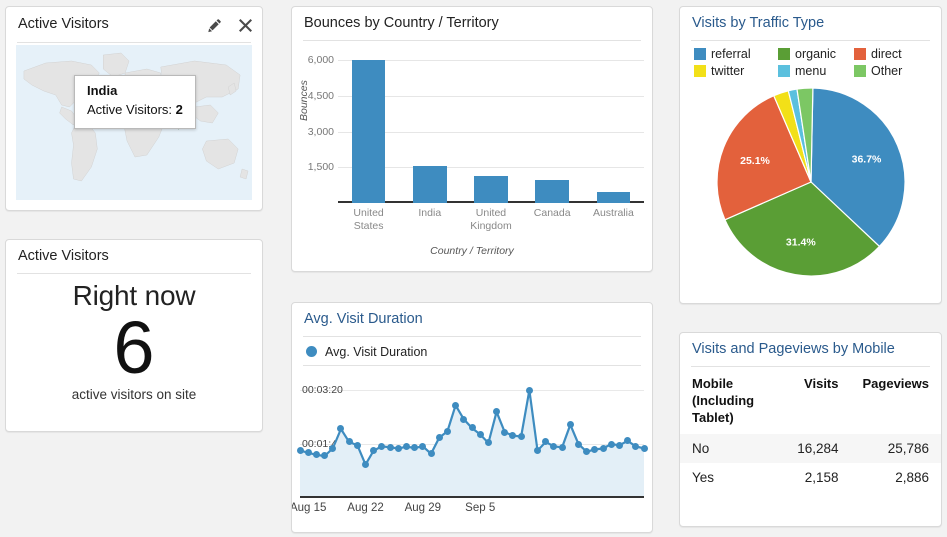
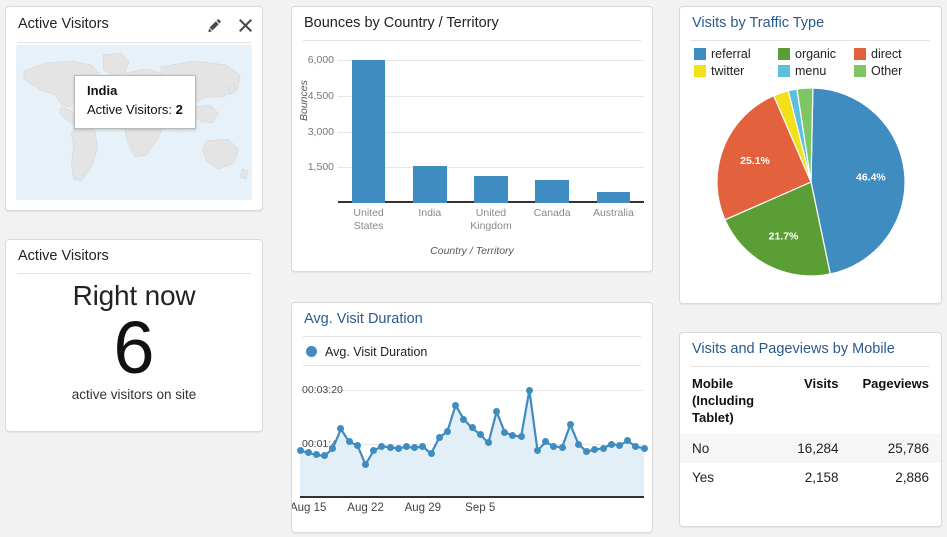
Visits by Traffic Type/referral: 36.7% -> 46.4%
Visits by Traffic Type/organic: 31.4% -> 21.7%
